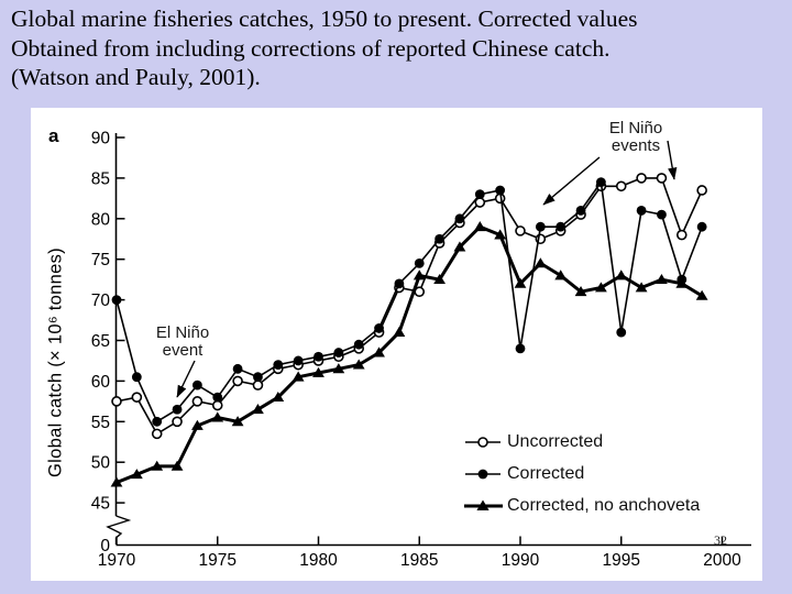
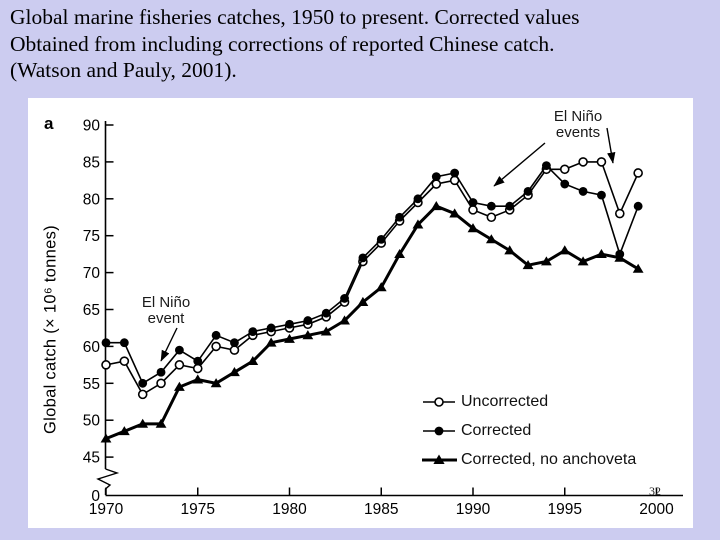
Corrected/1970: 70 -> 60
Uncorrected/1985: 71 -> 74
Corrected, no anchoveta/1985: 73 -> 68
Corrected/1990: 64 -> 80
Corrected, no anchoveta/1990: 72 -> 76
Corrected/1995: 66 -> 82
